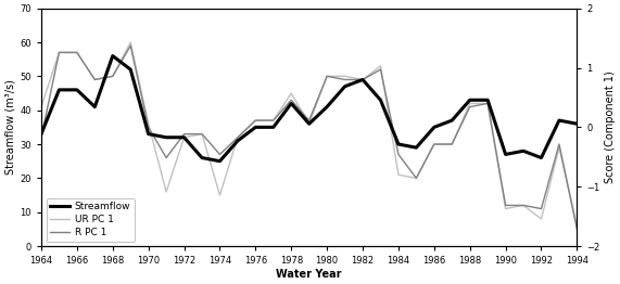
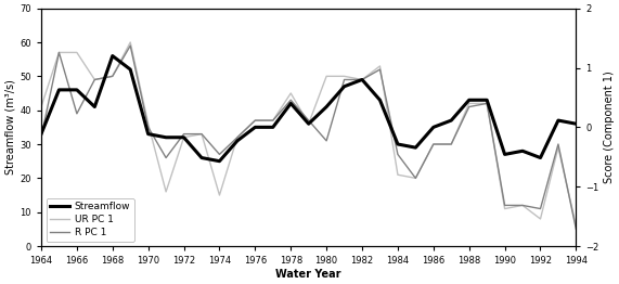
R PC 1/1966: 57 -> 39
R PC 1/1980: 50 -> 31
